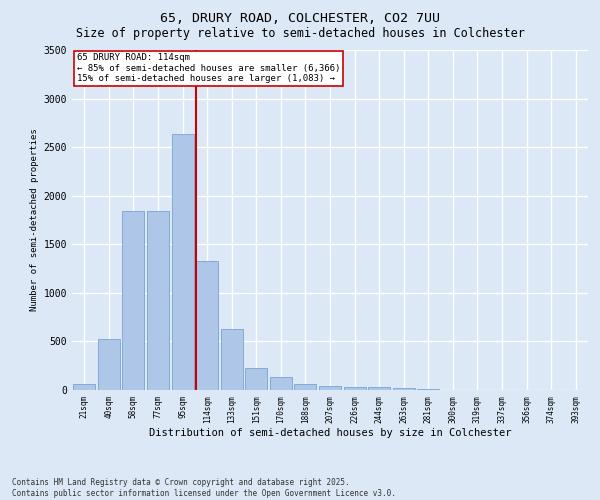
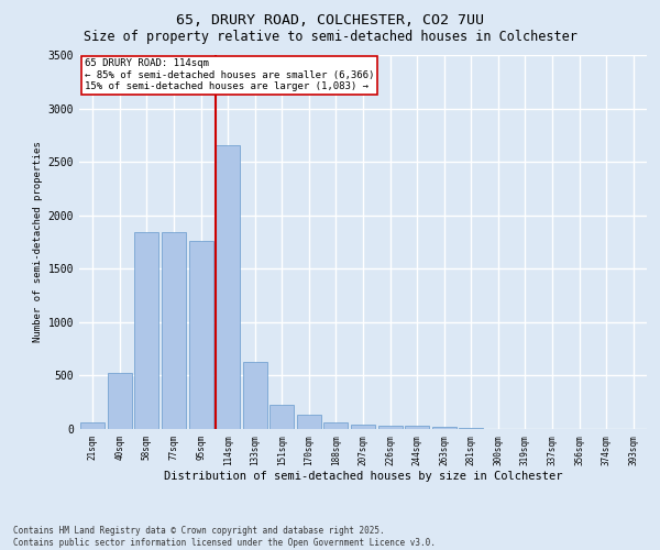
95sqm: 2640 -> 1760
114sqm: 1330 -> 2660
